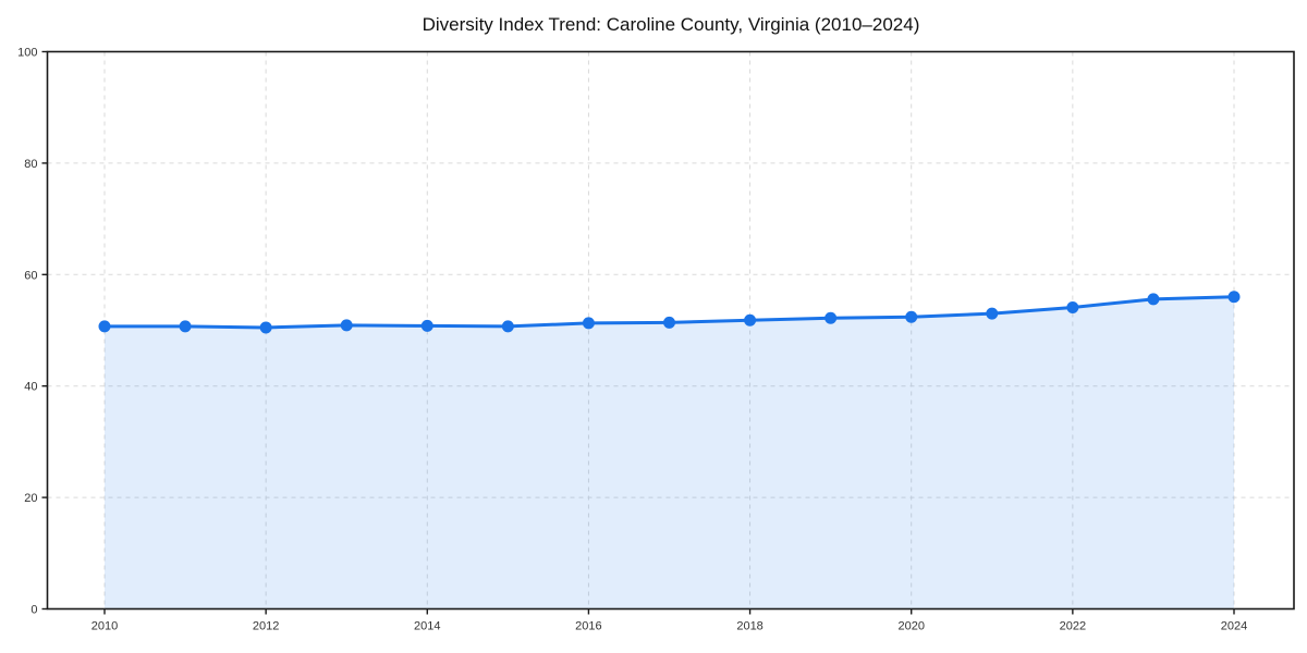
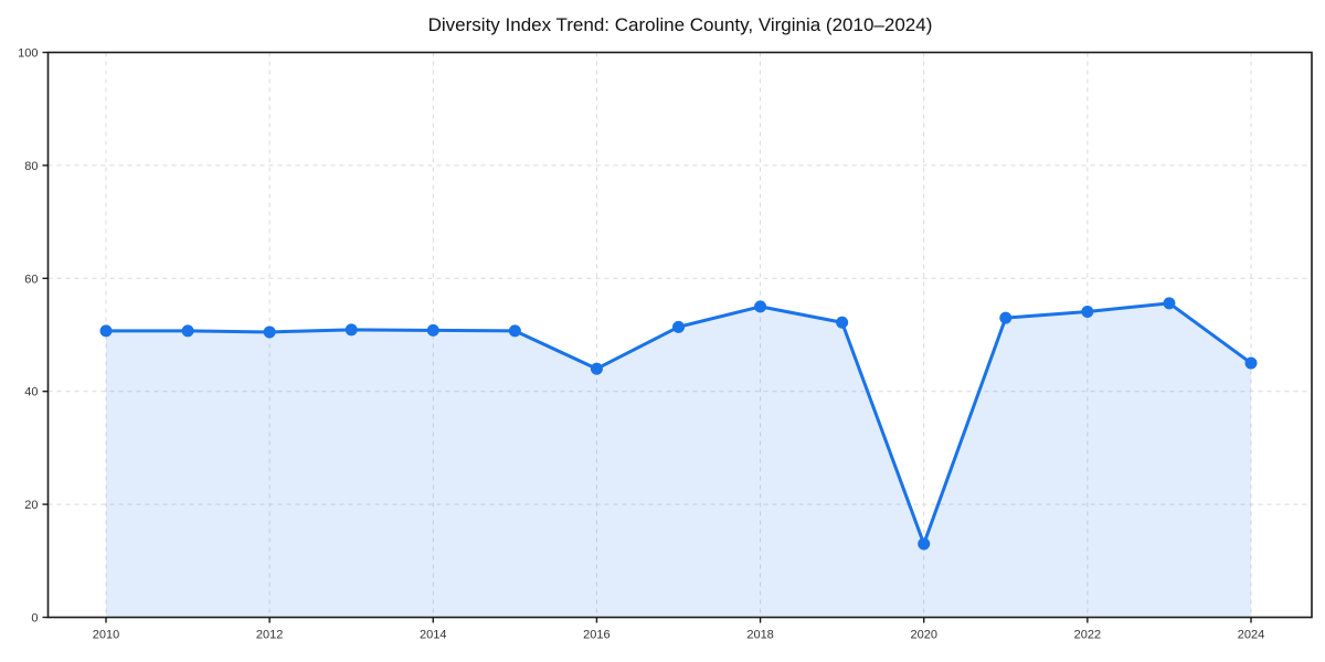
2016: 51 -> 44
2018: 52 -> 55
2020: 52 -> 13
2024: 56 -> 45
